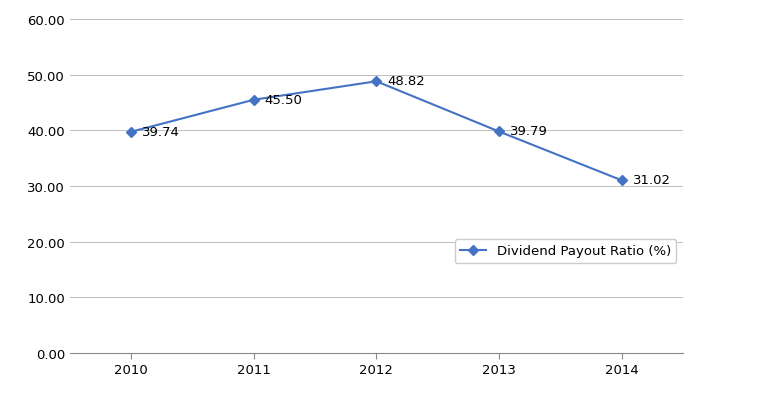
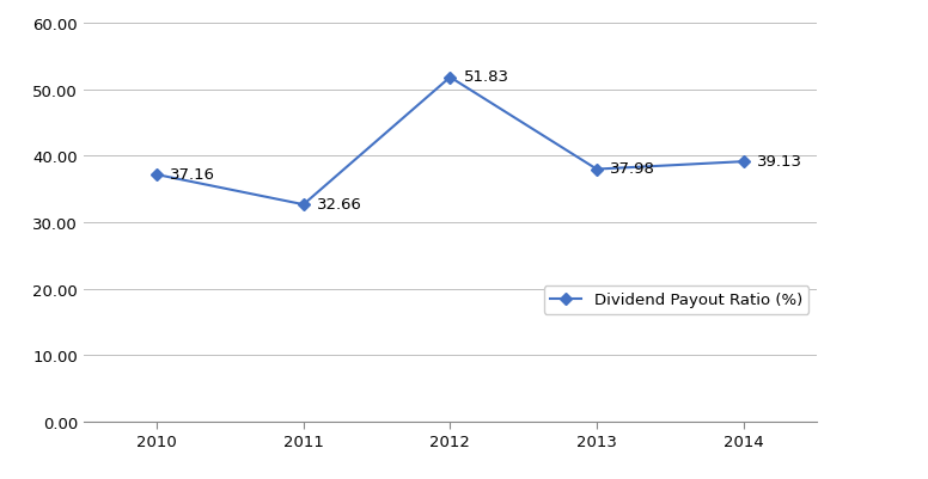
2010: 39.74 -> 37.16
2011: 45.50 -> 32.66
2012: 48.82 -> 51.83
2013: 39.79 -> 37.98
2014: 31.02 -> 39.13
